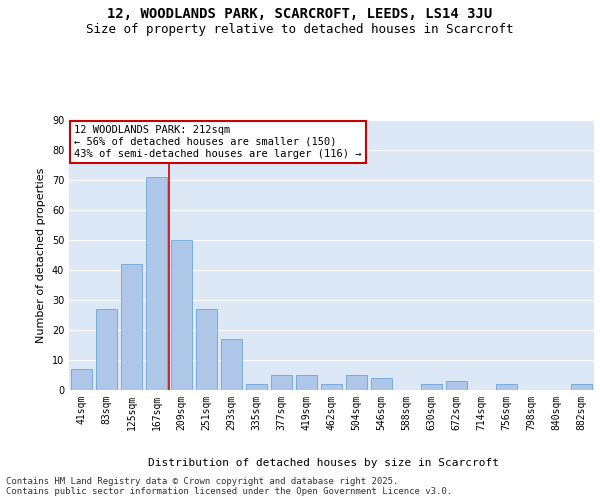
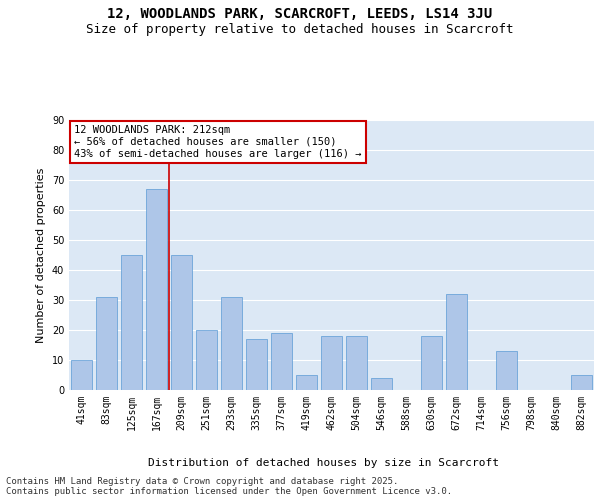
41sqm: 7 -> 10
83sqm: 27 -> 31
125sqm: 42 -> 45
167sqm: 71 -> 67
209sqm: 50 -> 45
251sqm: 27 -> 20
293sqm: 17 -> 31
335sqm: 2 -> 17
377sqm: 5 -> 19
462sqm: 2 -> 18
504sqm: 5 -> 18
630sqm: 2 -> 18
672sqm: 3 -> 32
756sqm: 2 -> 13
882sqm: 2 -> 5
